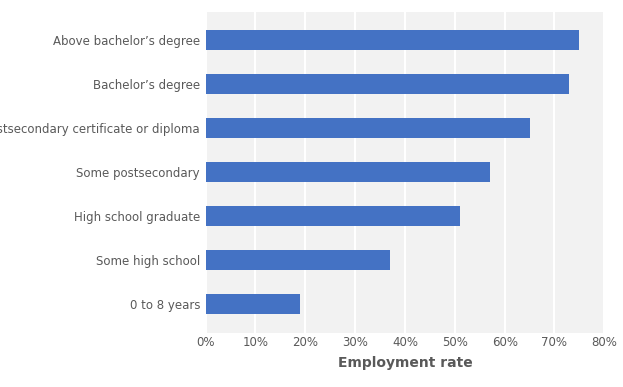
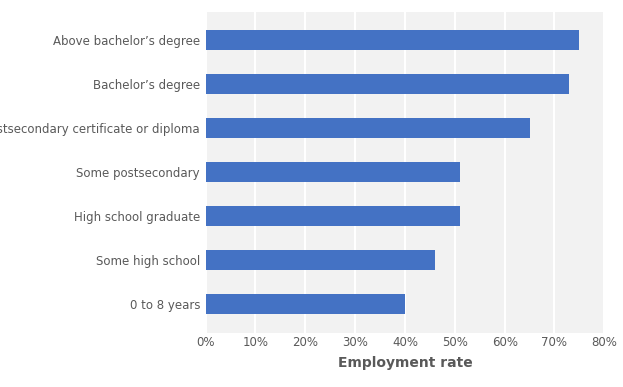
Some postsecondary: 57% -> 51%
Some high school: 37% -> 46%
0 to 8 years: 19% -> 40%
